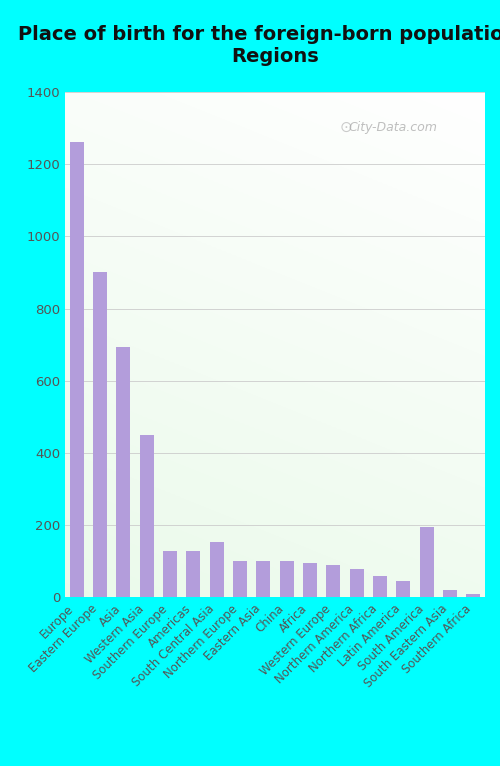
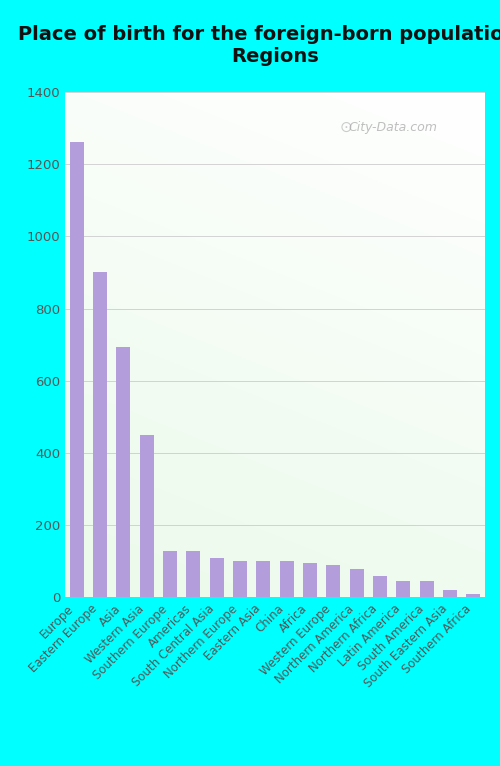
South Central Asia: 155 -> 110
South America: 195 -> 45
